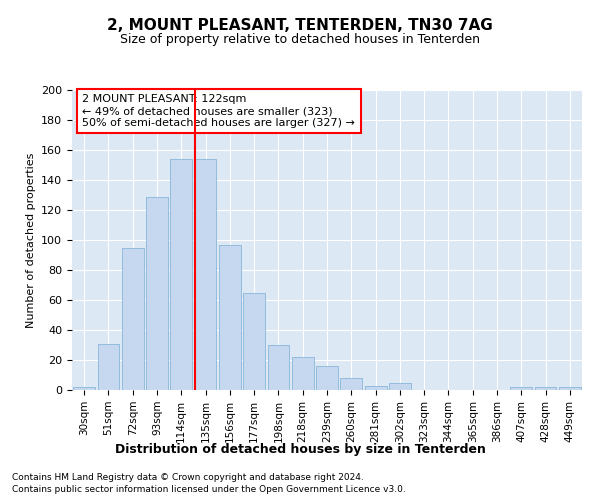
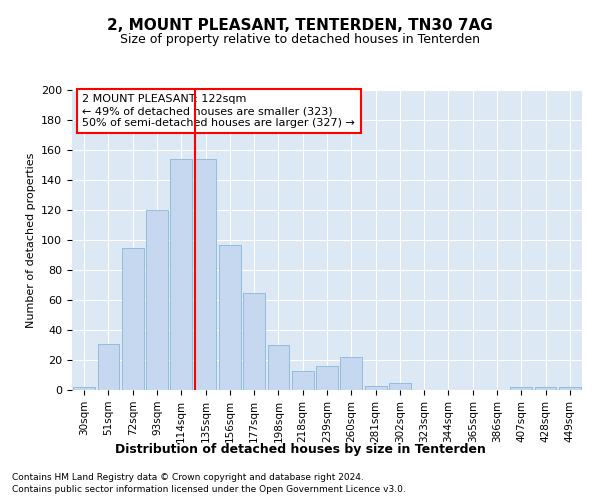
93sqm: 129 -> 120
218sqm: 22 -> 13
260sqm: 8 -> 22
